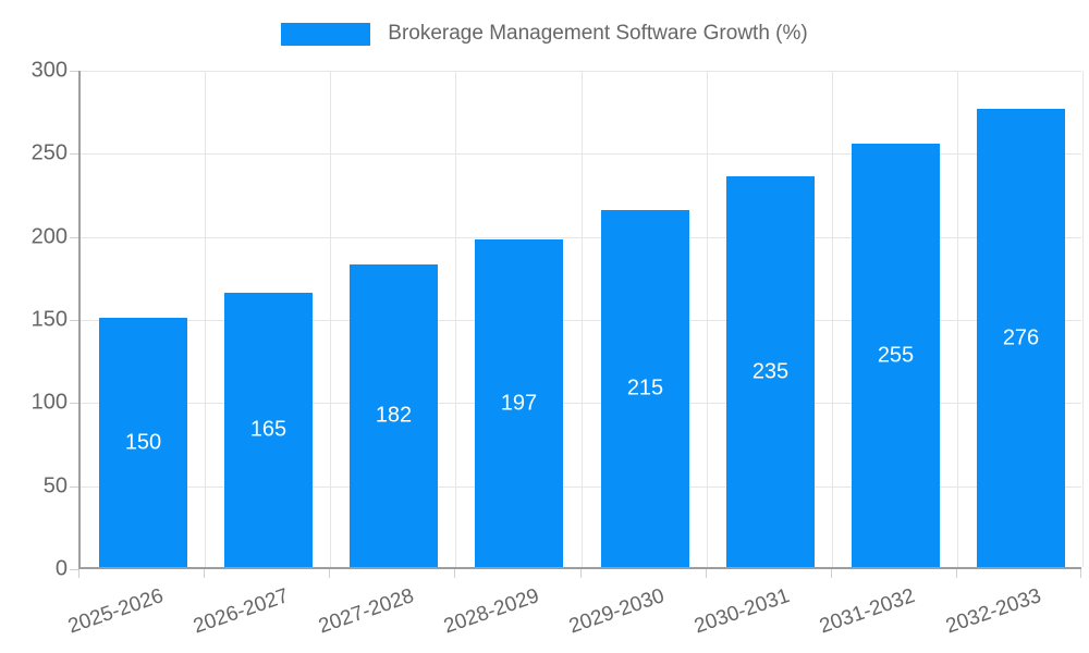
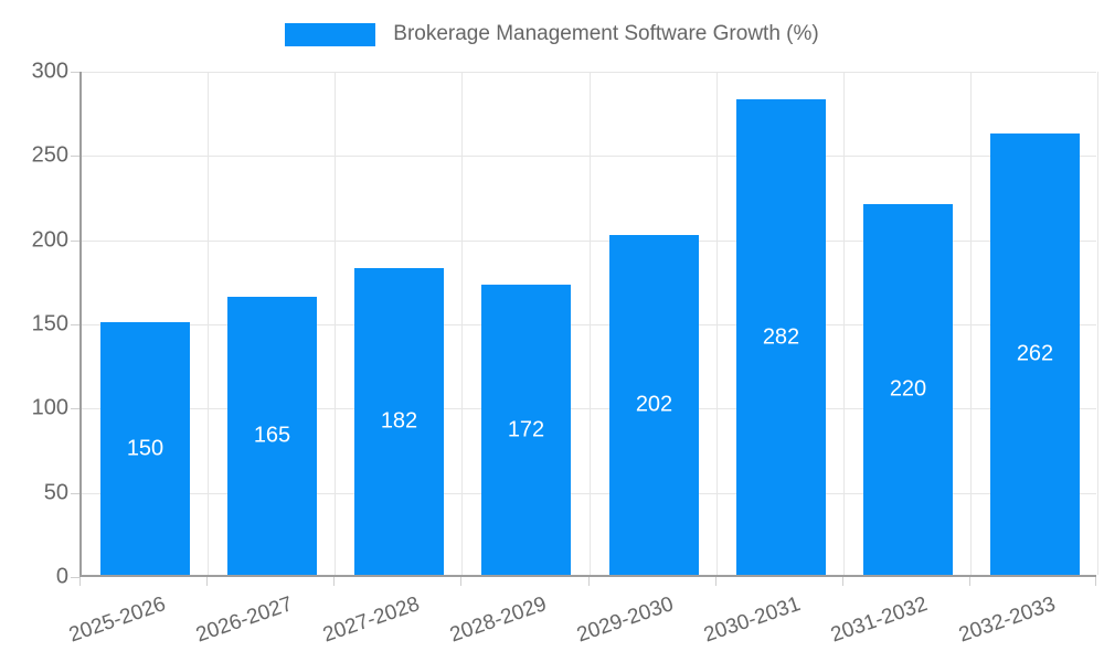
2028-2029: 197 -> 172
2029-2030: 215 -> 202
2030-2031: 235 -> 282
2031-2032: 255 -> 220
2032-2033: 276 -> 262
